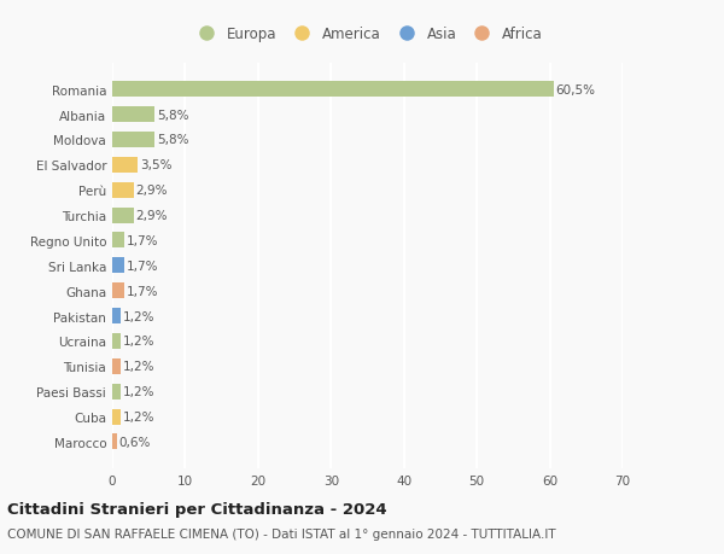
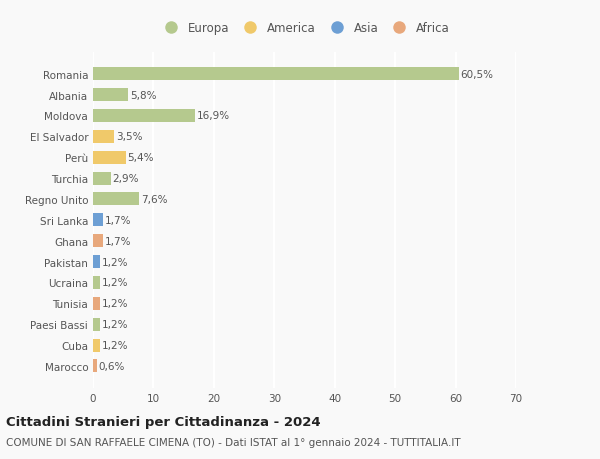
Moldova: 5,8% -> 16,9%
Perù: 2,9% -> 5,4%
Regno Unito: 1,7% -> 7,6%
